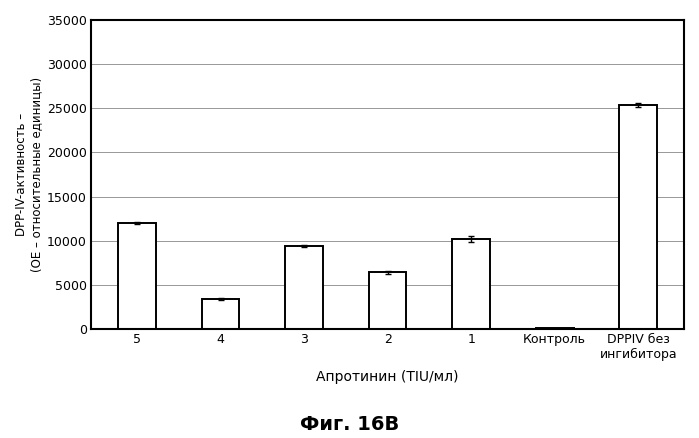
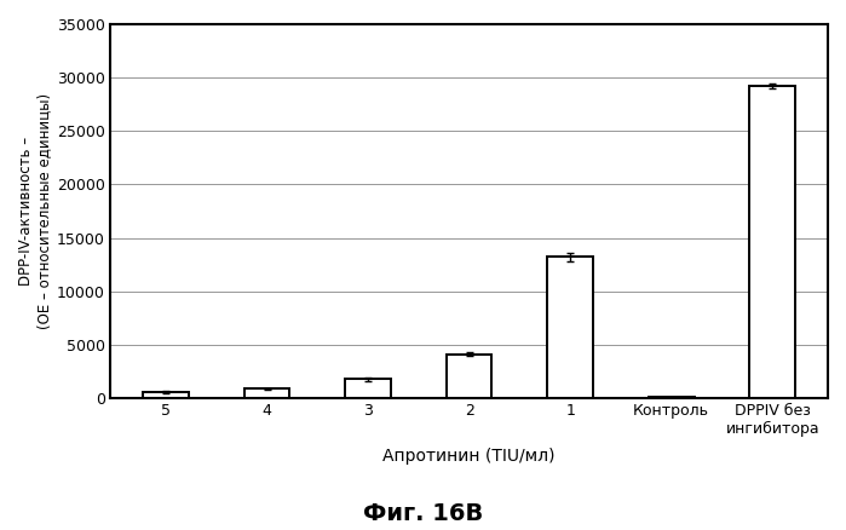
5: 12000 -> 600
4: 3400 -> 800
3: 9400 -> 1800
2: 6400 -> 4100
1: 10200 -> 13200
DPPIV без ингибитора: 25400 -> 29200
